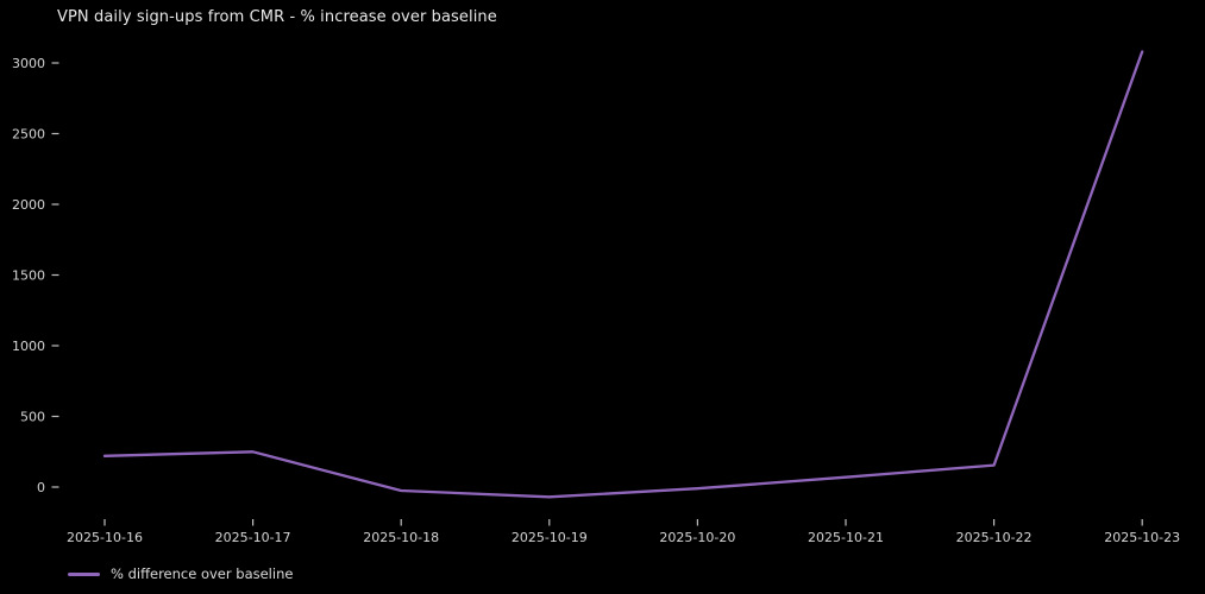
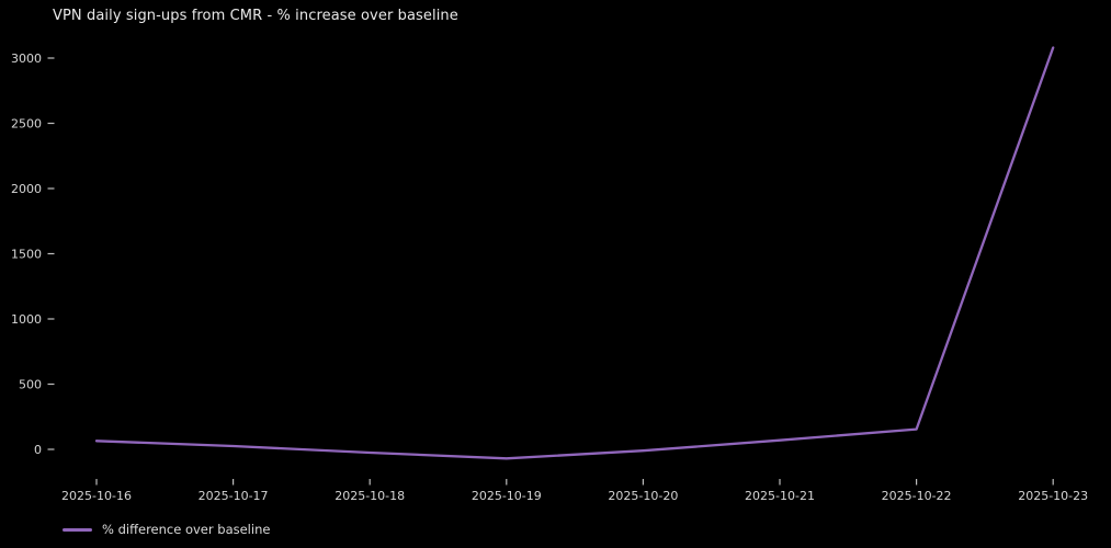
2025-10-16: 220 -> 60
2025-10-17: 250 -> 20
